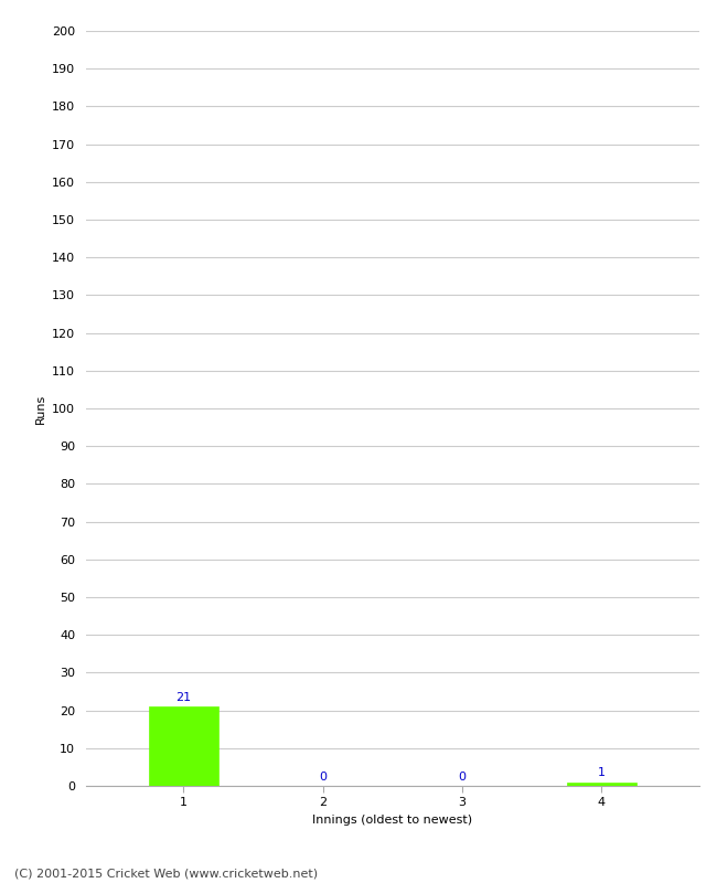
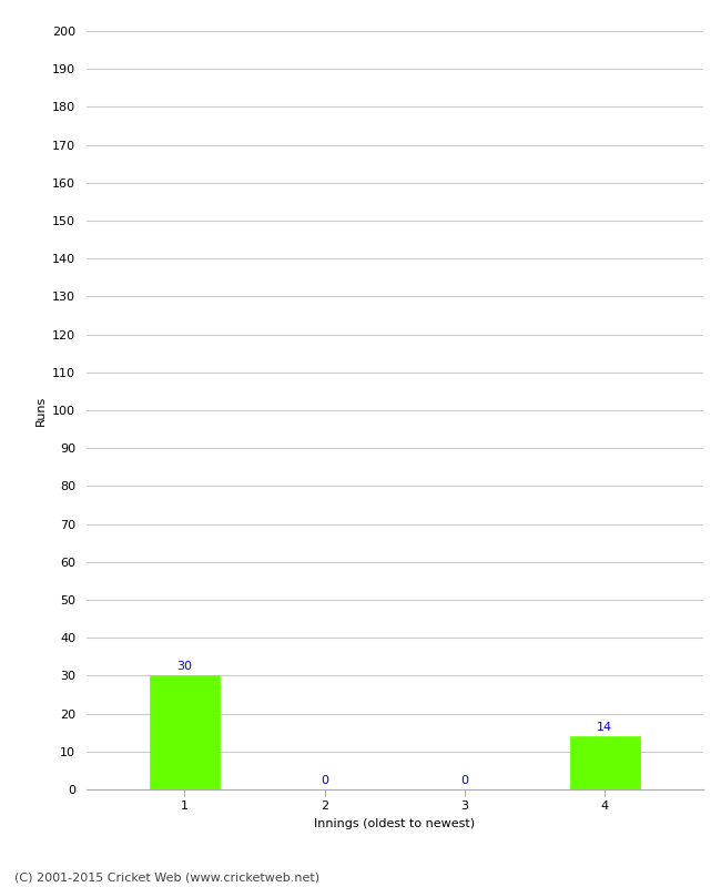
1: 21 -> 30
4: 1 -> 14
